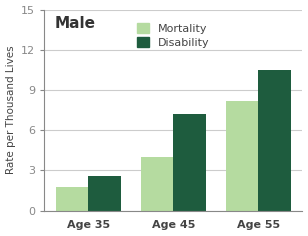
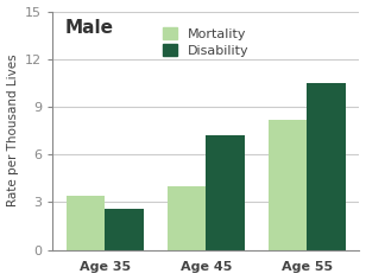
Mortality/Age 35: 1.8 -> 3.4
